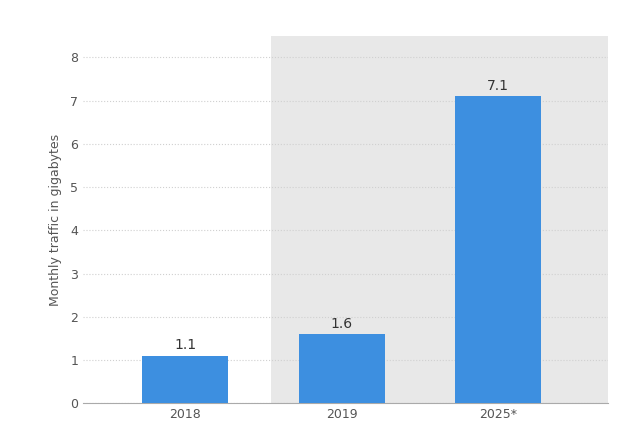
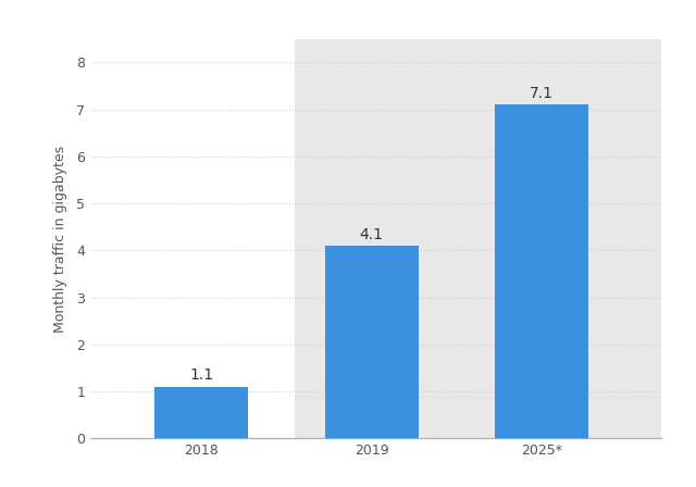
2019: 1.6 -> 4.1
